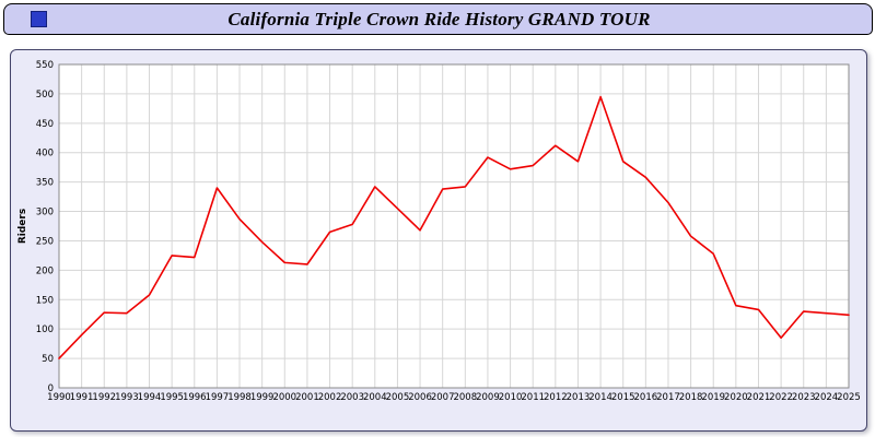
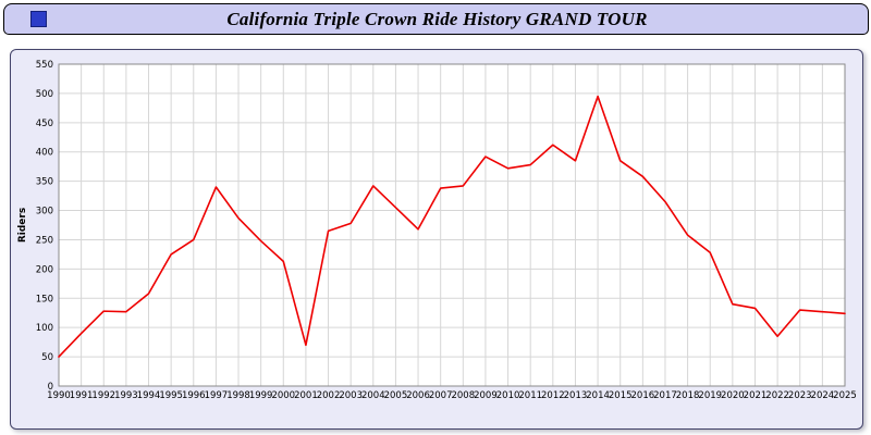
1996: 220 -> 250
2001: 210 -> 70
